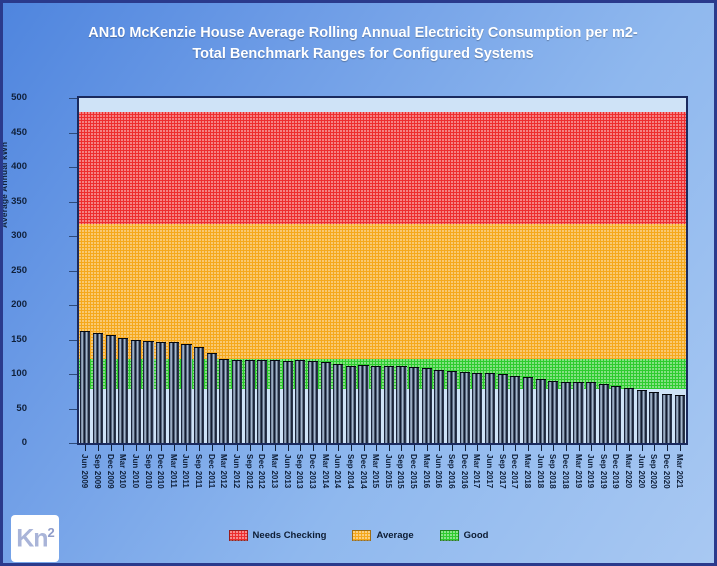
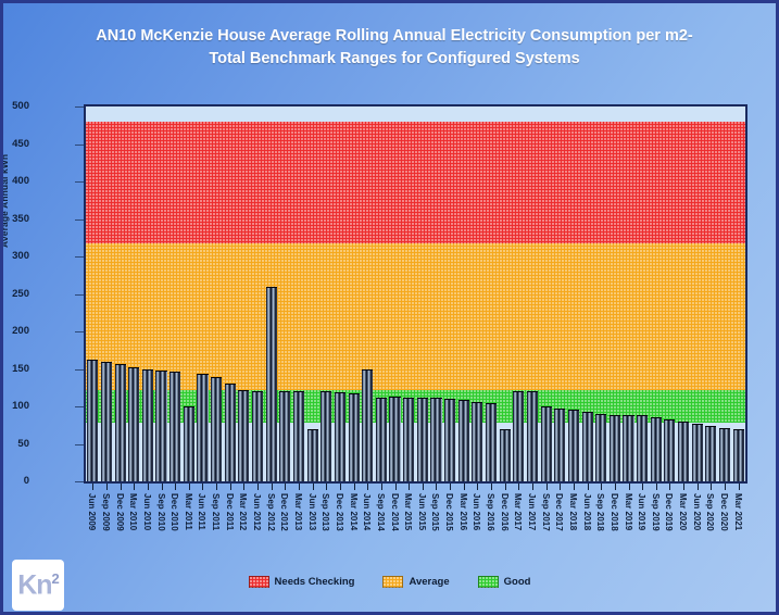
Mar 2011: 150 -> 100
Sep 2012: 120 -> 260
Jun 2013: 120 -> 70
Jun 2014: 120 -> 150
Dec 2016: 100 -> 70
Mar 2017: 100 -> 120
Jun 2017: 100 -> 120
